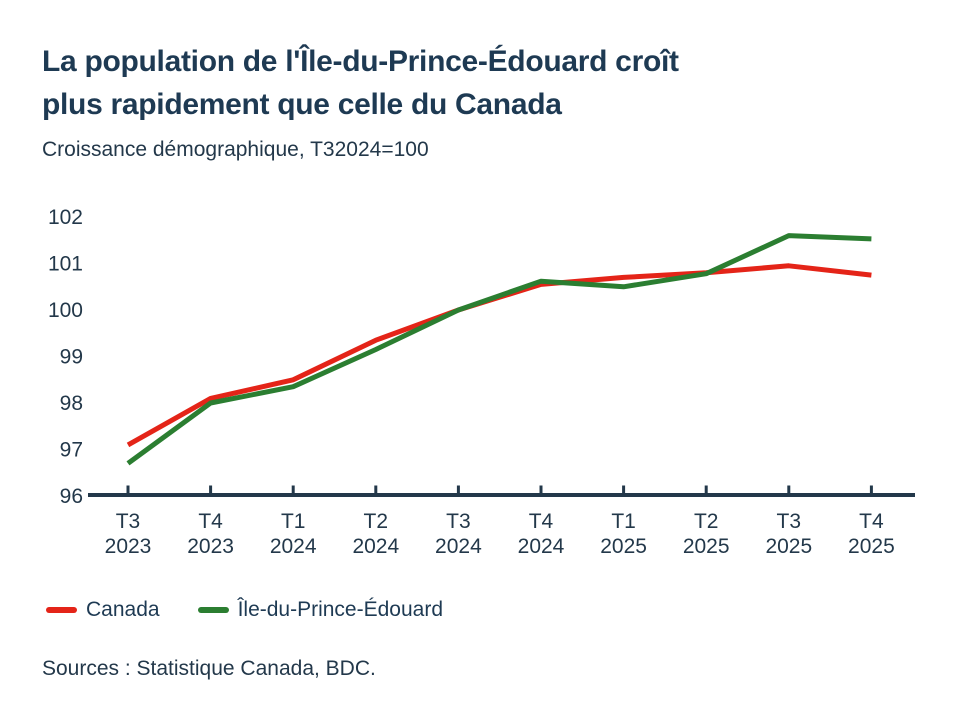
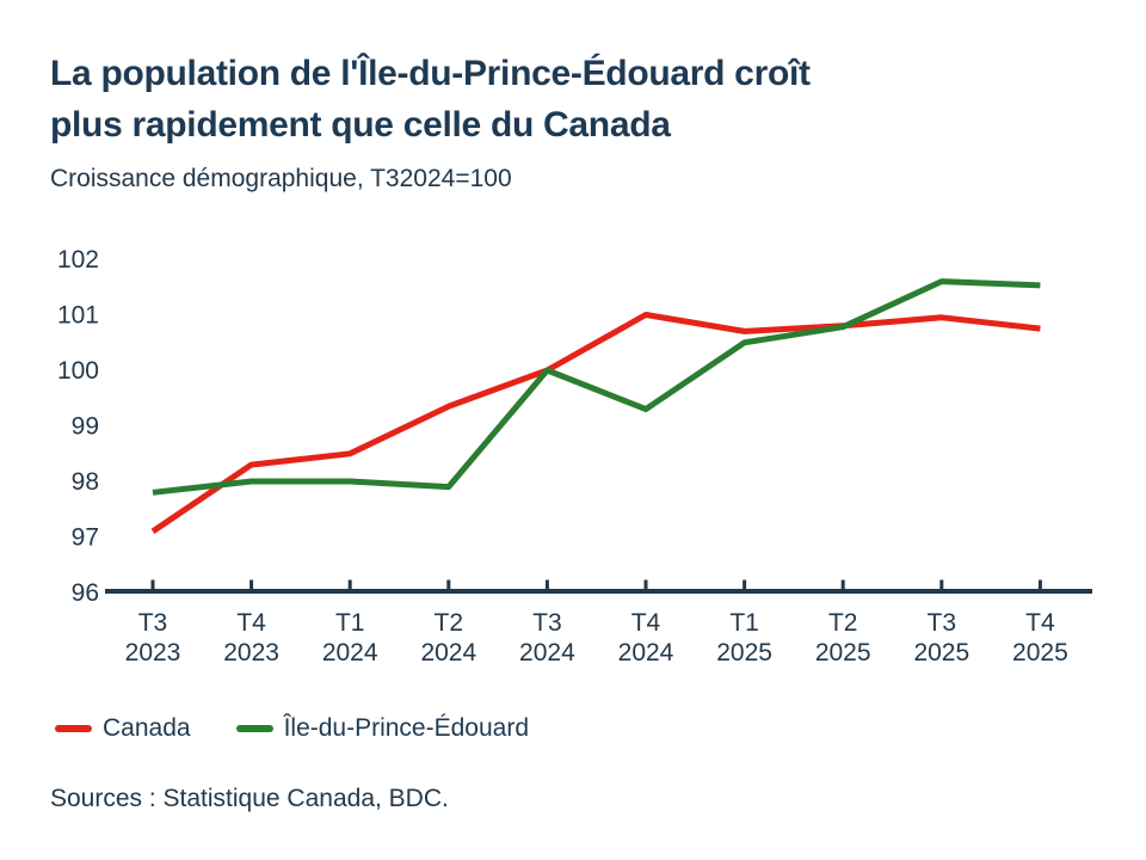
Île-du-Prince-Édouard/T3 2023: 96.7 -> 97.8
Canada/T4 2023: 98.1 -> 98.3
Île-du-Prince-Édouard/T1 2024: 98.3 -> 98.0
Île-du-Prince-Édouard/T2 2024: 99.2 -> 97.9
Canada/T4 2024: 100.5 -> 101.0
Île-du-Prince-Édouard/T4 2024: 100.6 -> 99.3
